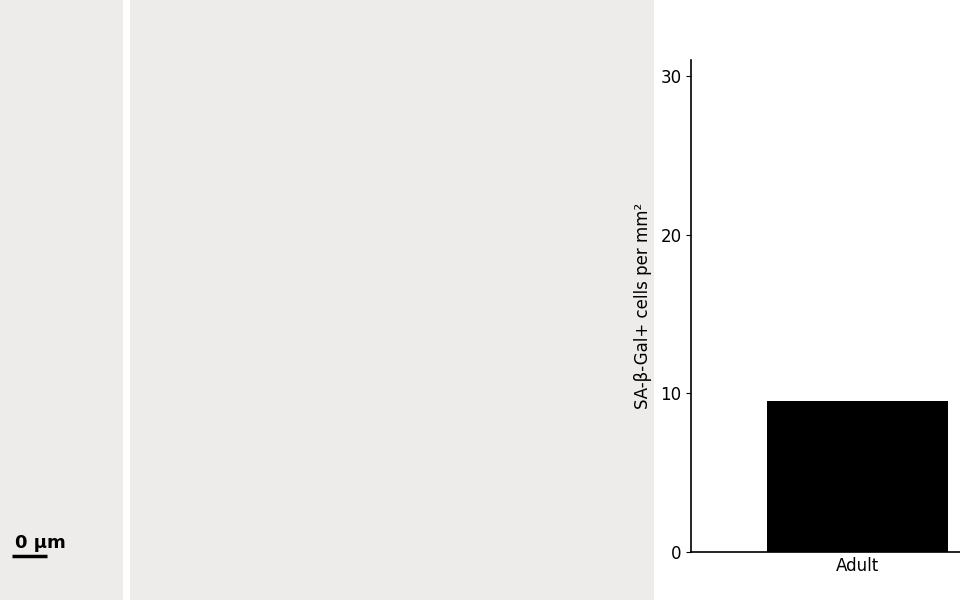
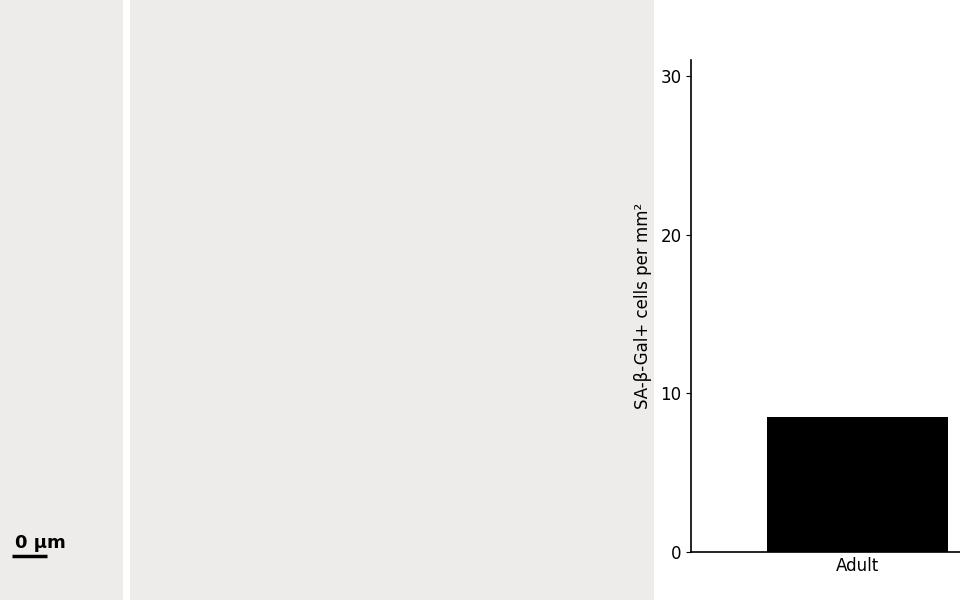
Adult: 9.5 -> 8.5
